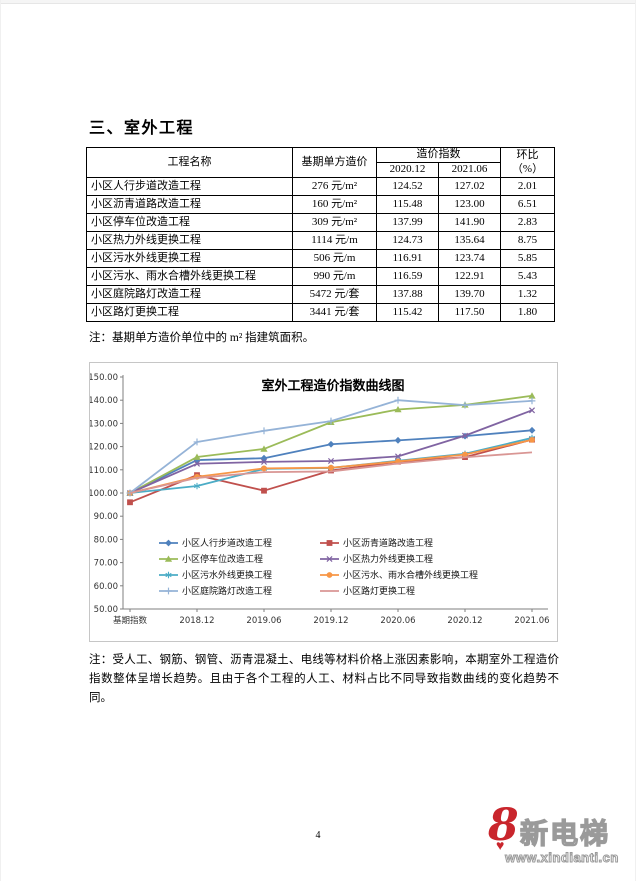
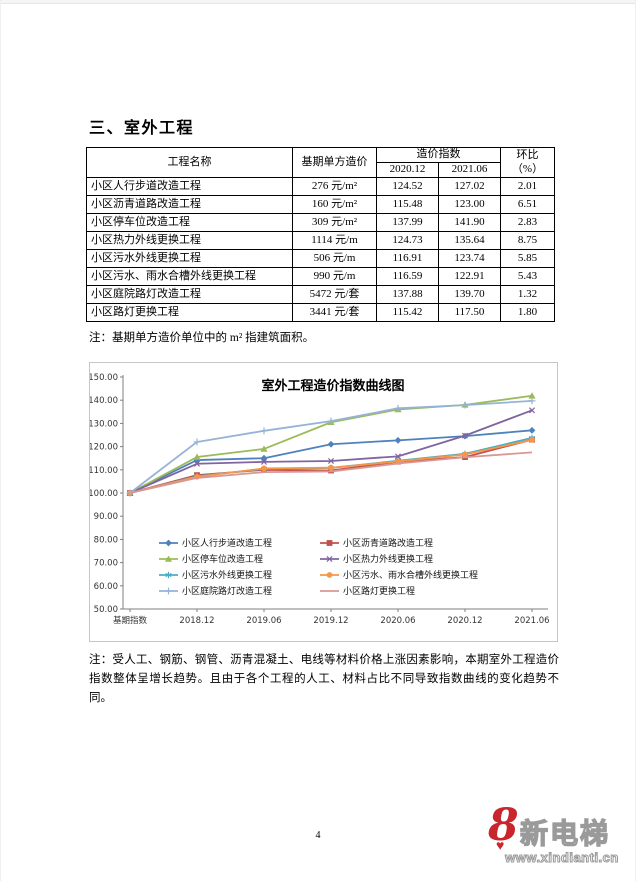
小区沥青道路改造工程/基期指数: 96 -> 100
小区污水外线更换工程/2018.12: 103 -> 107
小区沥青道路改造工程/2019.06: 101 -> 110
小区庭院路灯改造工程/2020.06: 140 -> 136
